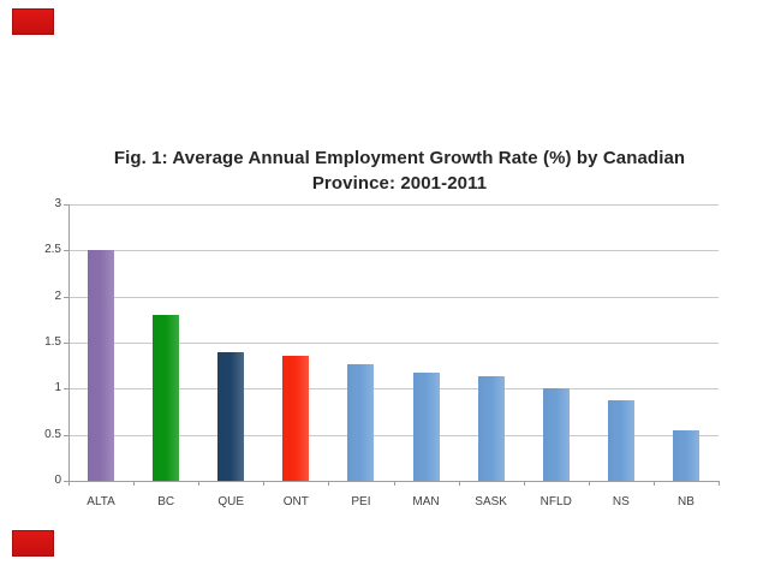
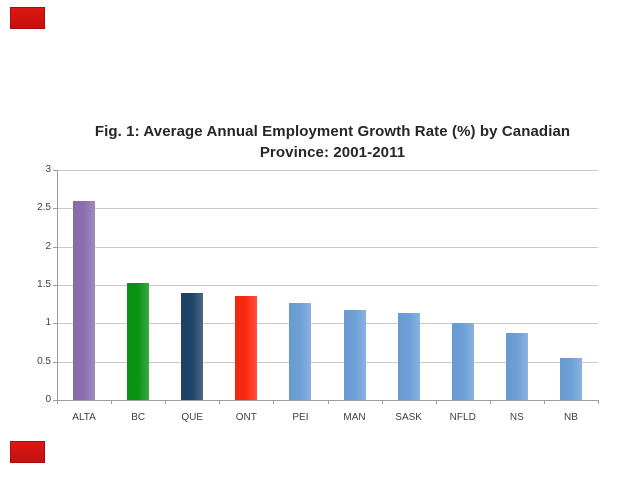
ALTA: 2.5 -> 2.6
BC: 1.8 -> 1.5
